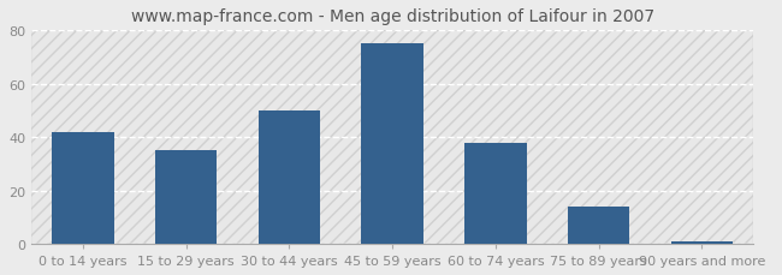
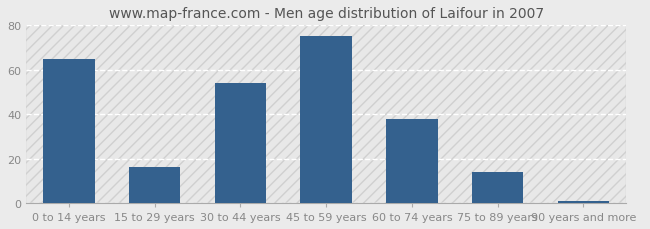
0 to 14 years: 42 -> 65
15 to 29 years: 35 -> 16
30 to 44 years: 50 -> 54
